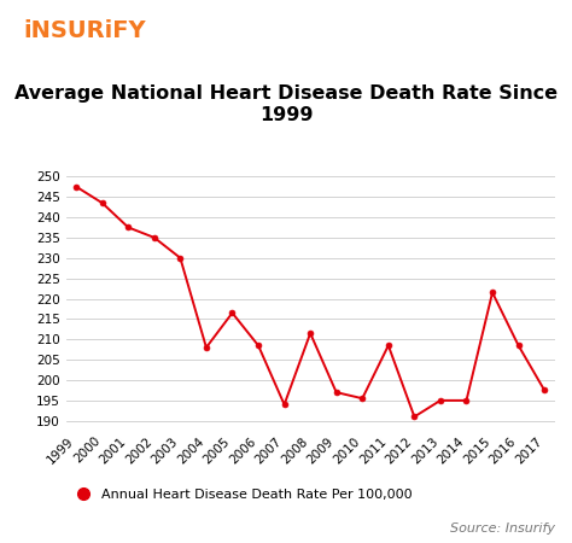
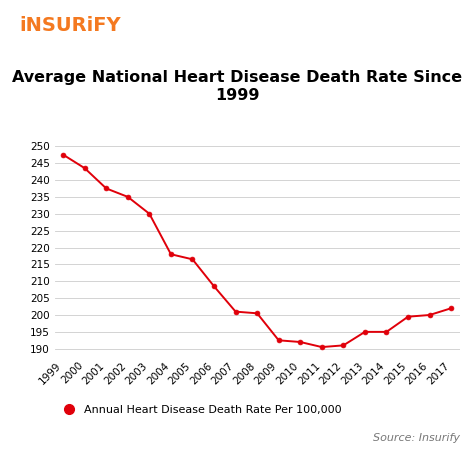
2004: 208.0 -> 218.0
2007: 194.0 -> 201.0
2008: 211.5 -> 200.5
2009: 197.0 -> 192.5
2010: 195.5 -> 192.0
2011: 208.5 -> 190.5
2015: 221.5 -> 199.5
2016: 208.5 -> 200.0
2017: 197.5 -> 202.0
